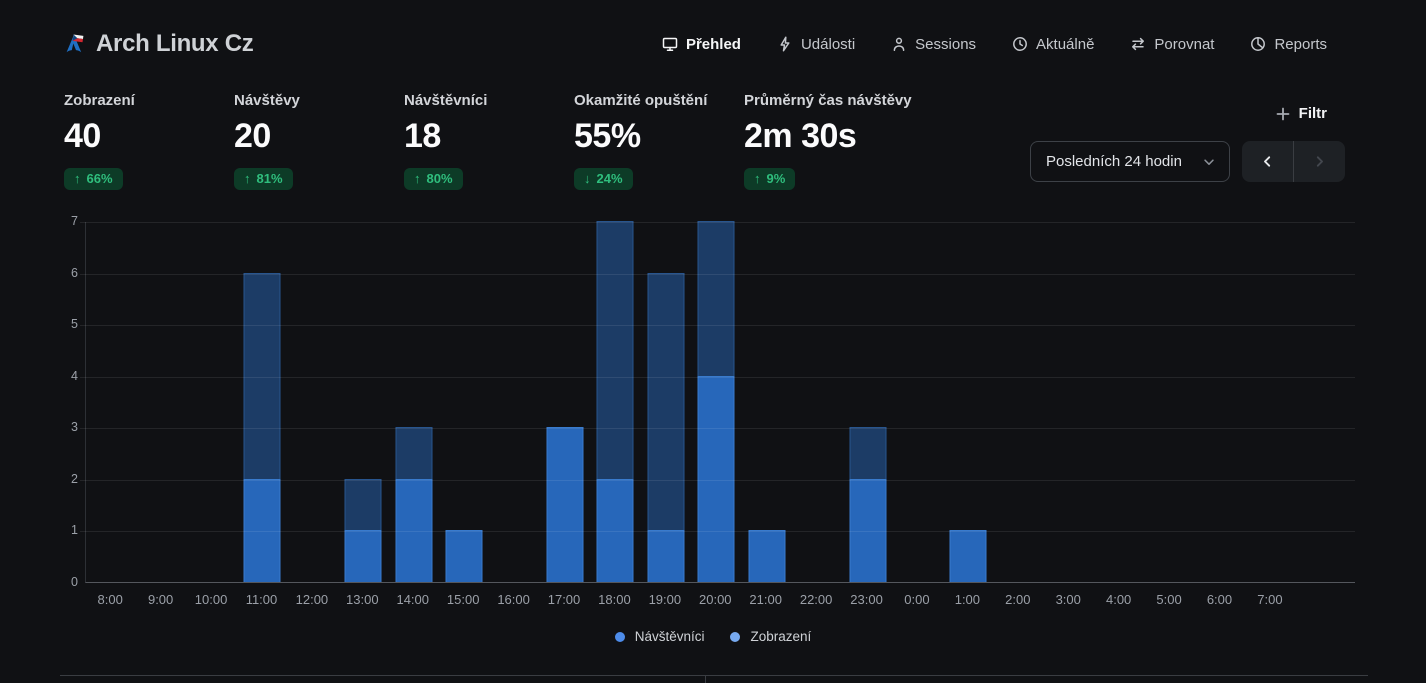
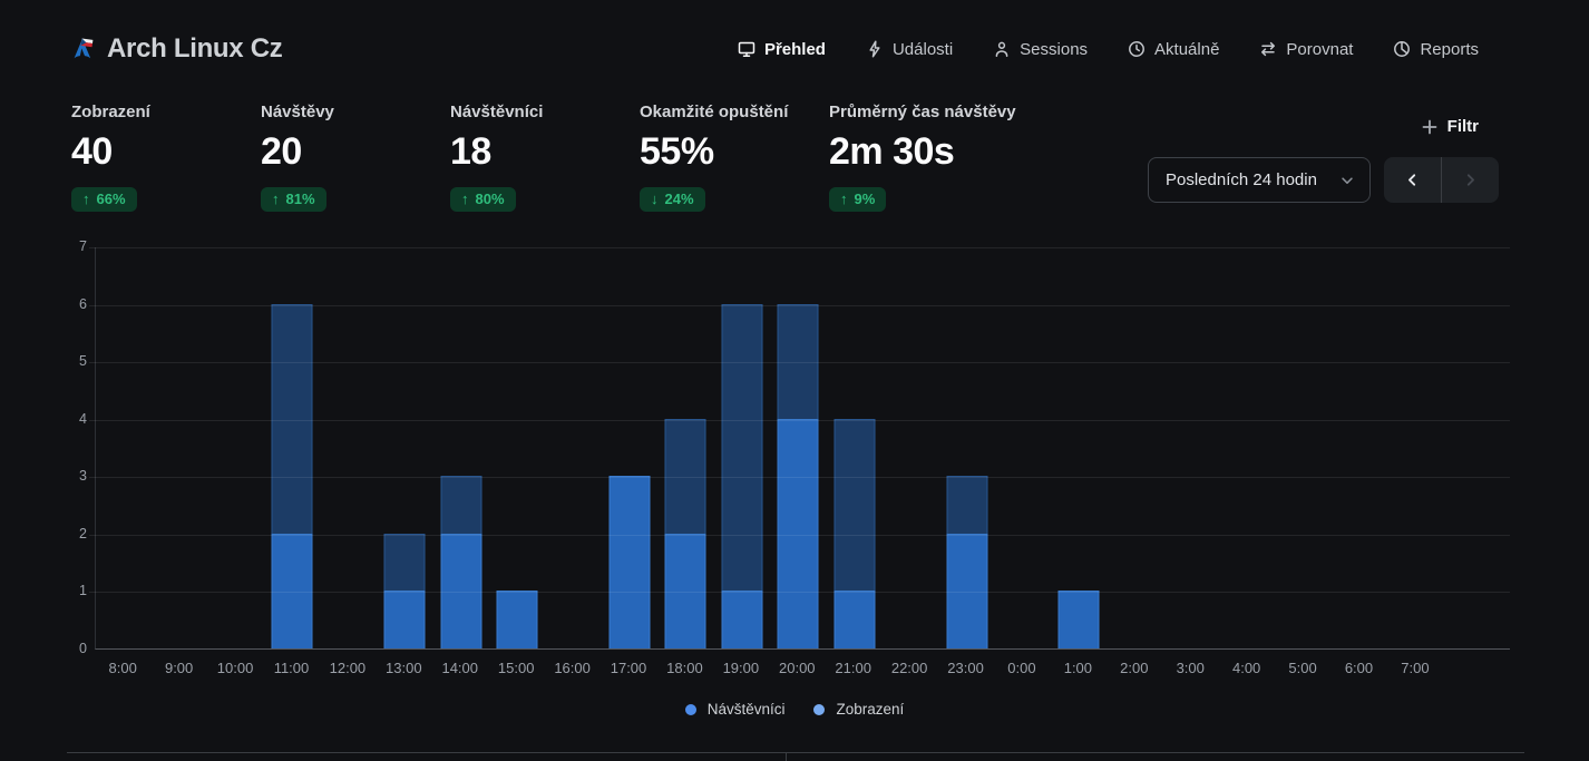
Zobrazení/18:00: 7 -> 4
Zobrazení/20:00: 7 -> 6
Zobrazení/21:00: 1 -> 4
